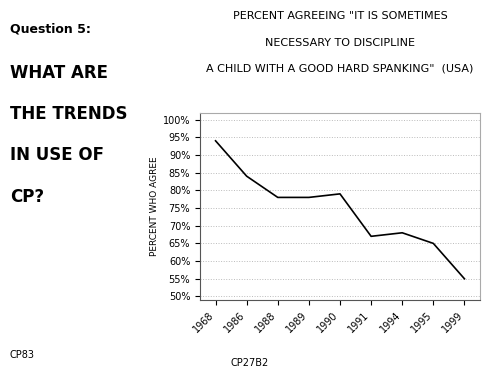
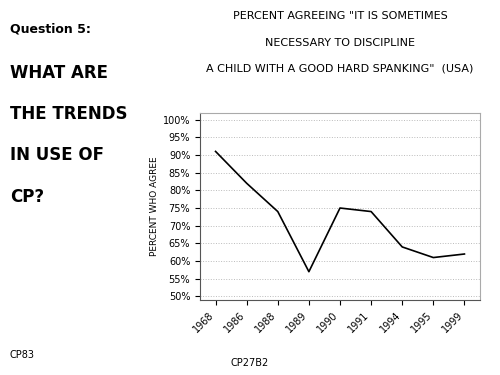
1968: 94% -> 91%
1986: 84% -> 82%
1988: 78% -> 74%
1989: 78% -> 57%
1990: 79% -> 75%
1991: 67% -> 74%
1994: 68% -> 64%
1995: 65% -> 61%
1999: 55% -> 62%
